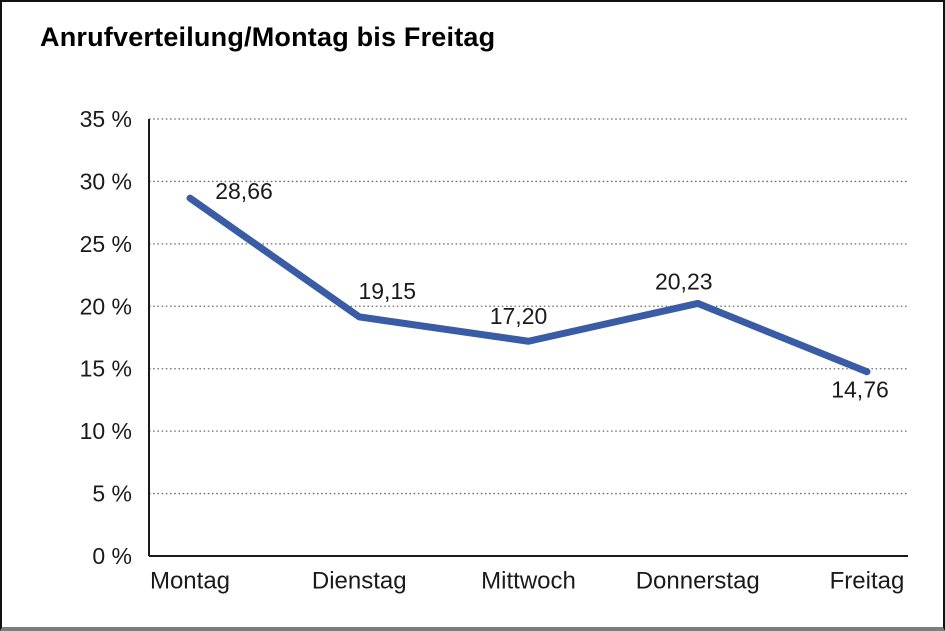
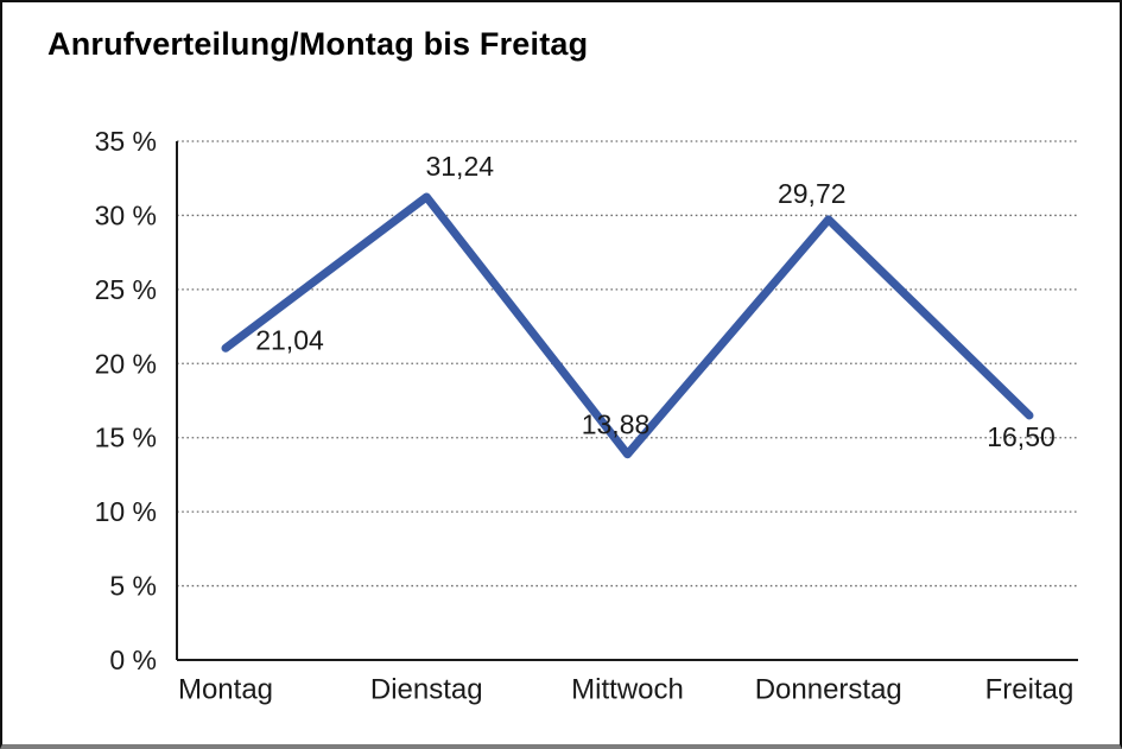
Montag: 28,66 -> 21,04
Dienstag: 19,15 -> 31,24
Mittwoch: 17,20 -> 13,88
Donnerstag: 20,23 -> 29,72
Freitag: 14,76 -> 16,50
